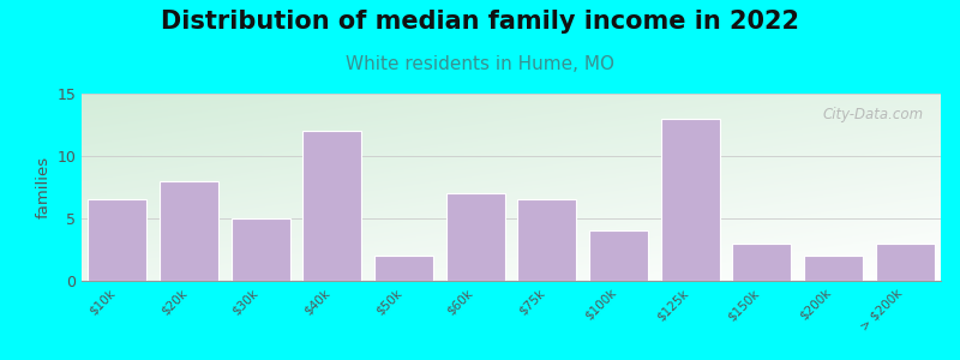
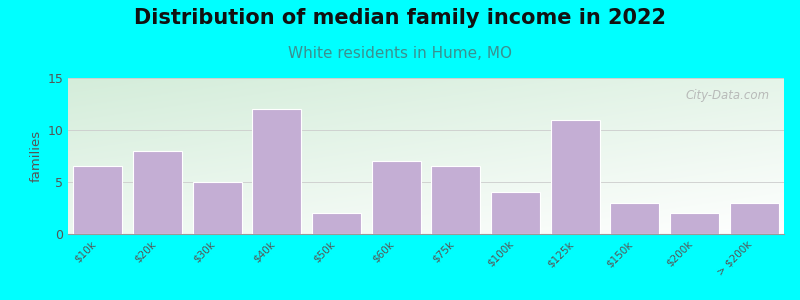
$125k: 13.0 -> 11.0
